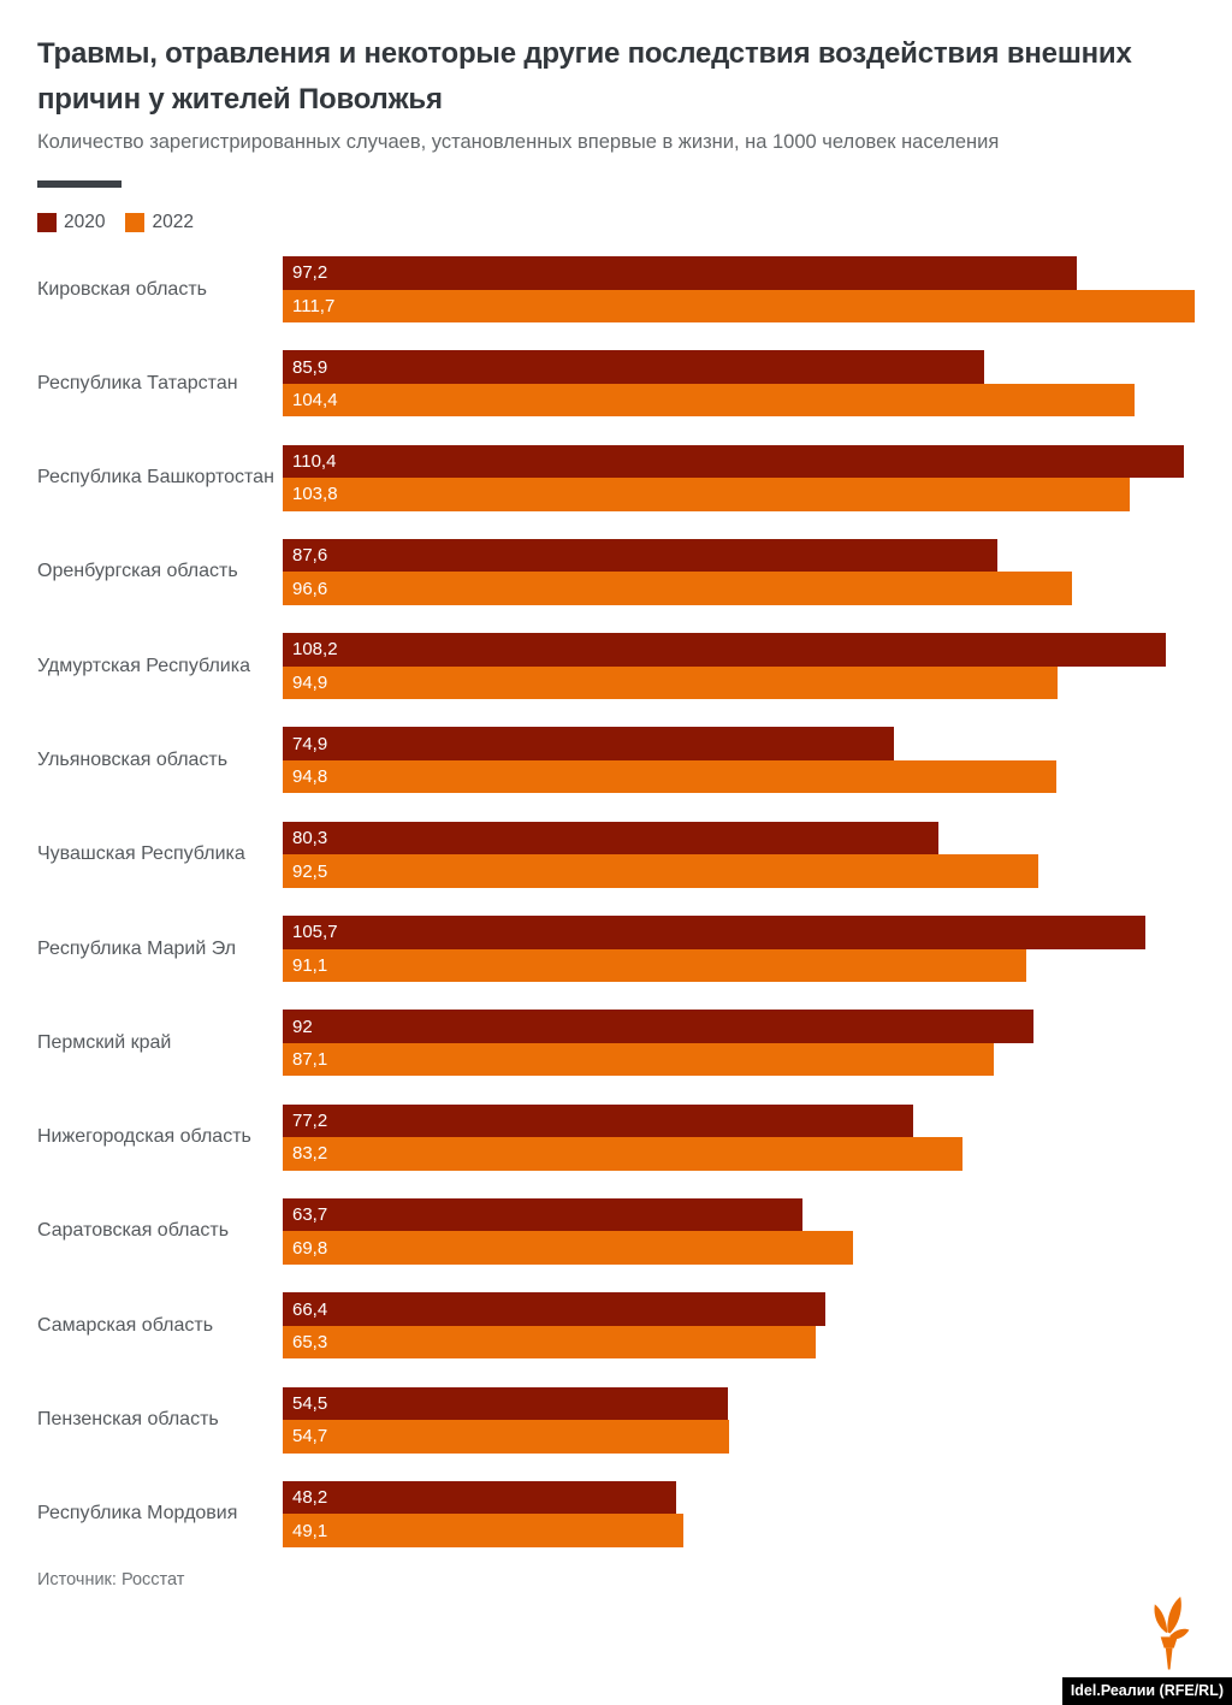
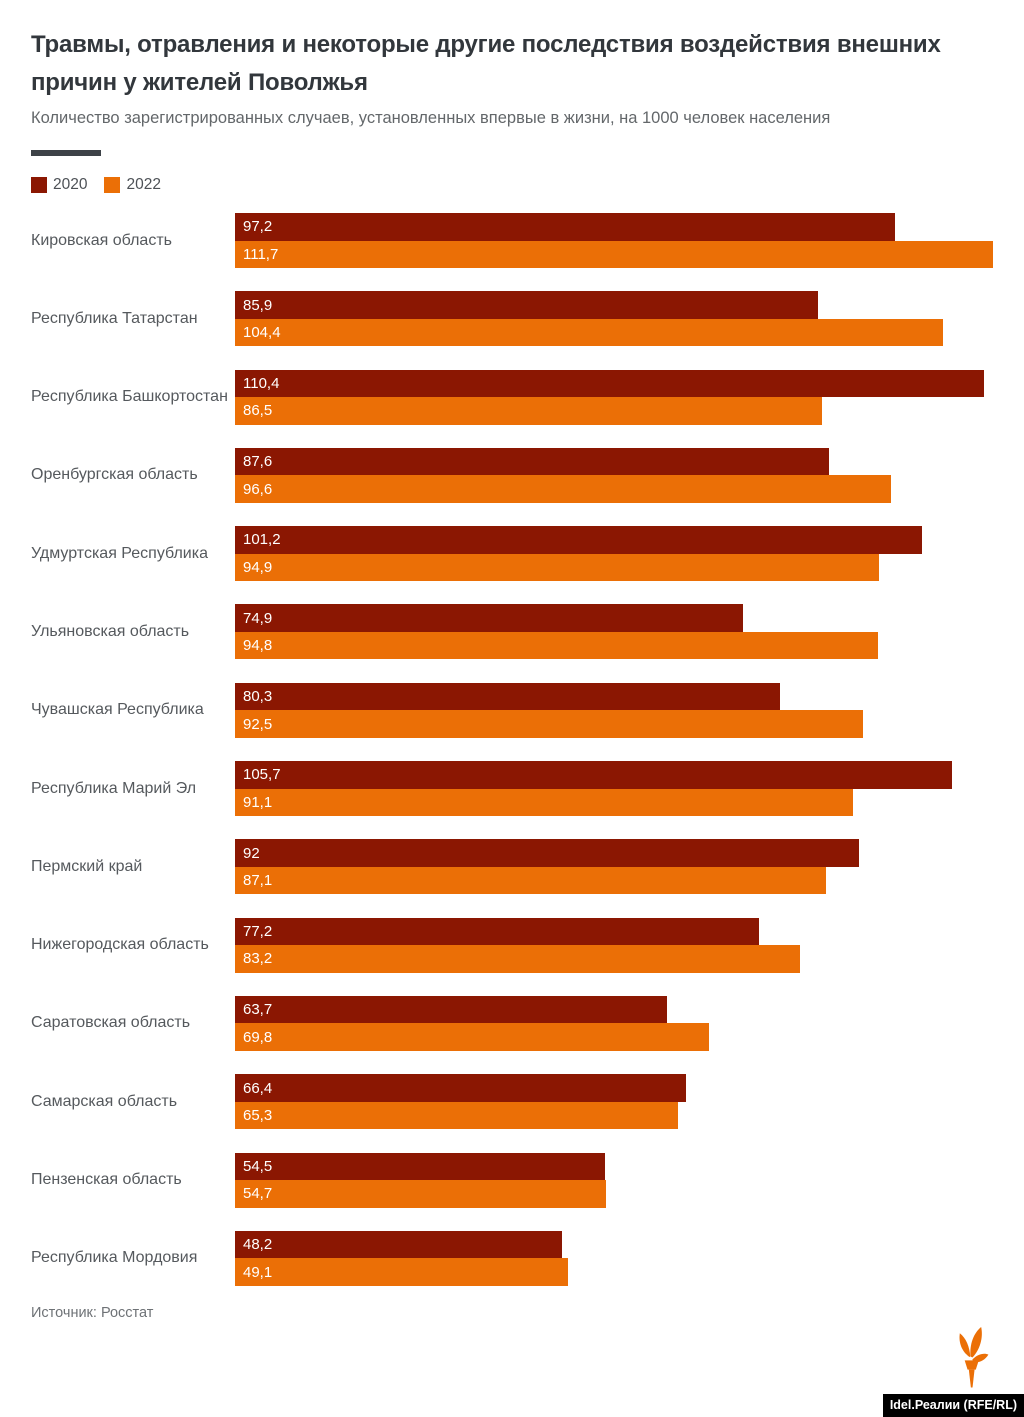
2022/Республика Башкортостан: 103,8 -> 86,5
2020/Удмуртская Республика: 108,2 -> 101,2
